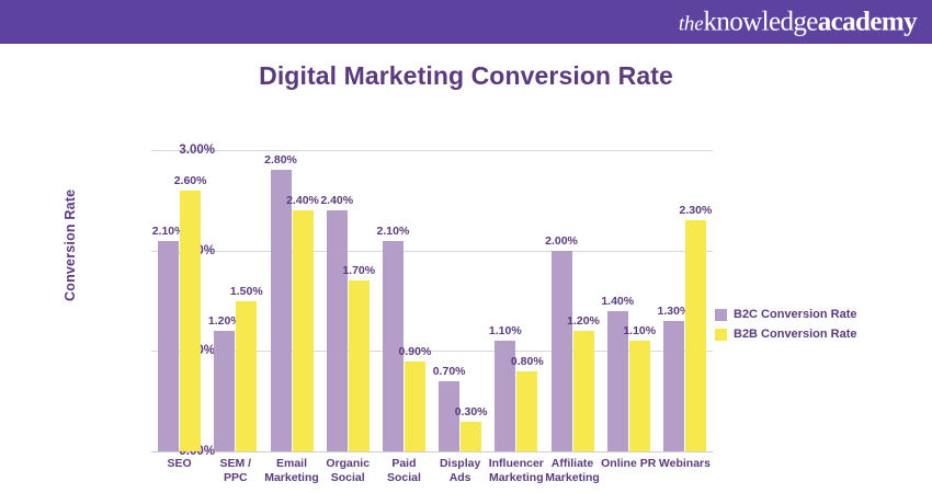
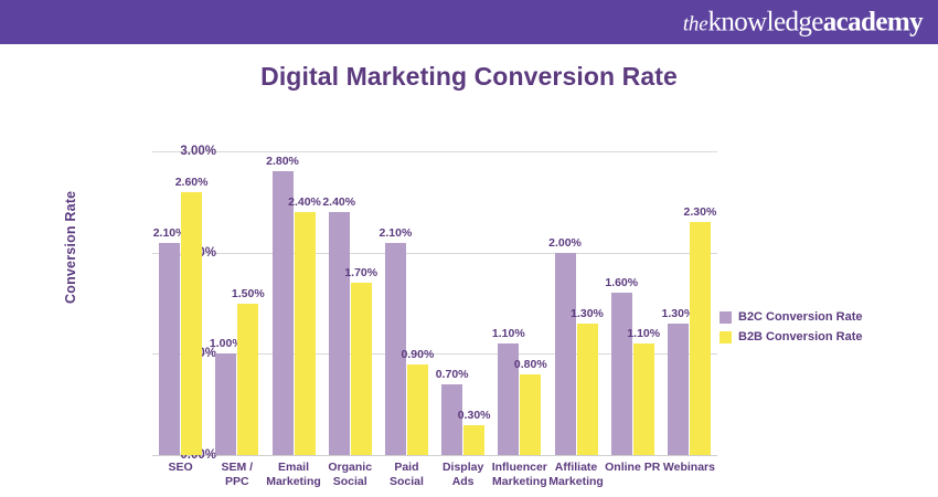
B2C Conversion Rate/SEM / PPC: 1.20% -> 1.00%
B2B Conversion Rate/Affiliate Marketing: 1.20% -> 1.30%
B2C Conversion Rate/Online PR: 1.40% -> 1.60%
